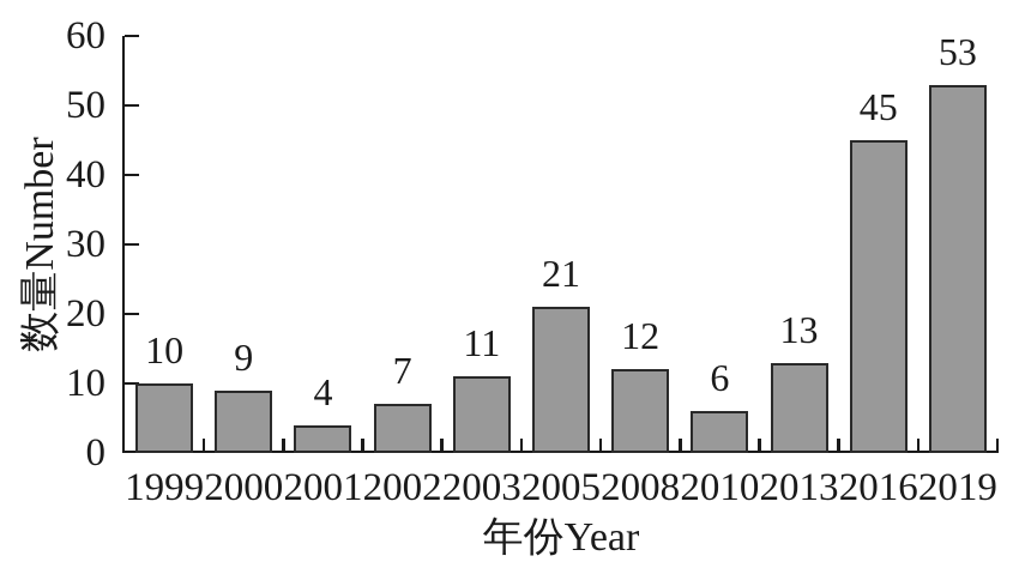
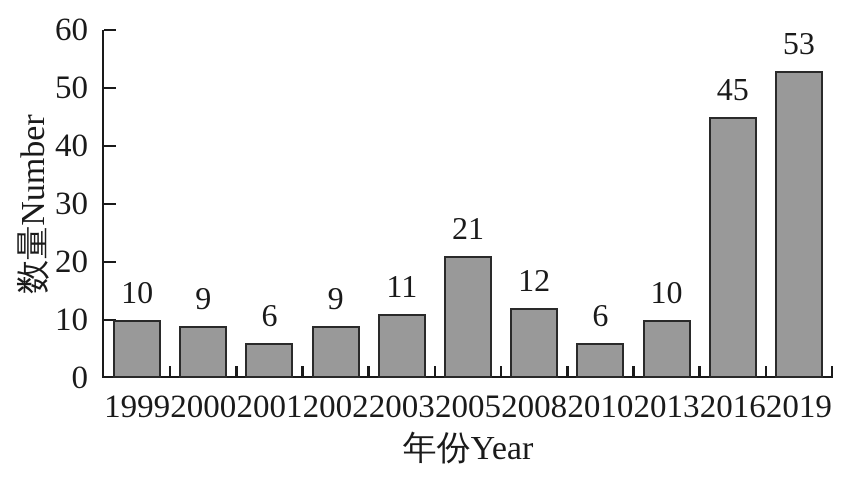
2001: 4 -> 6
2002: 7 -> 9
2013: 13 -> 10
